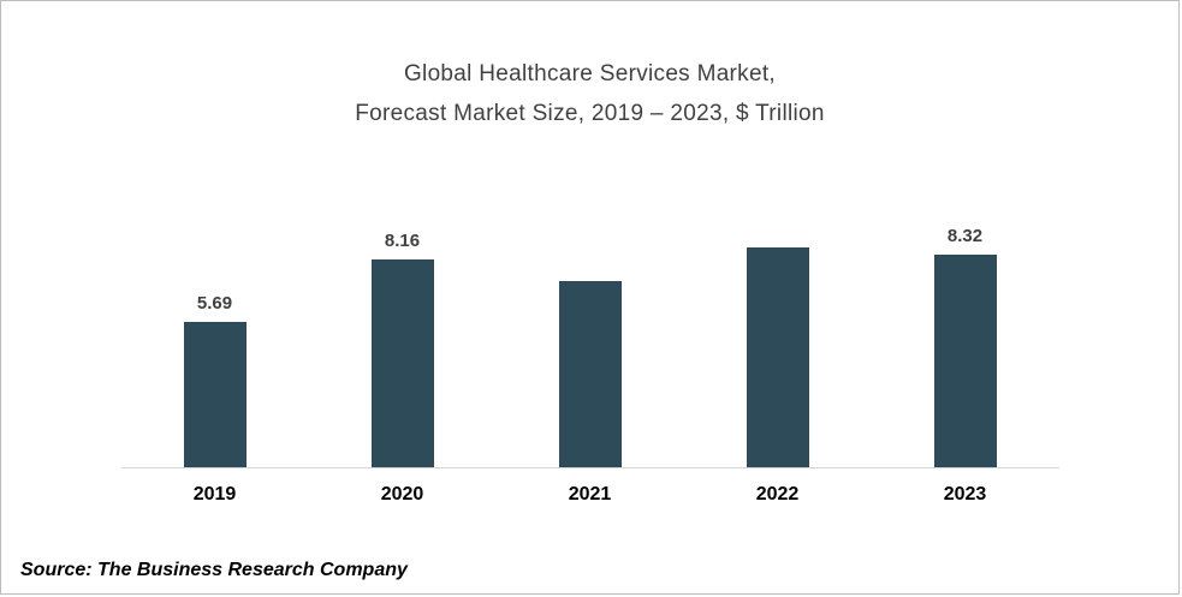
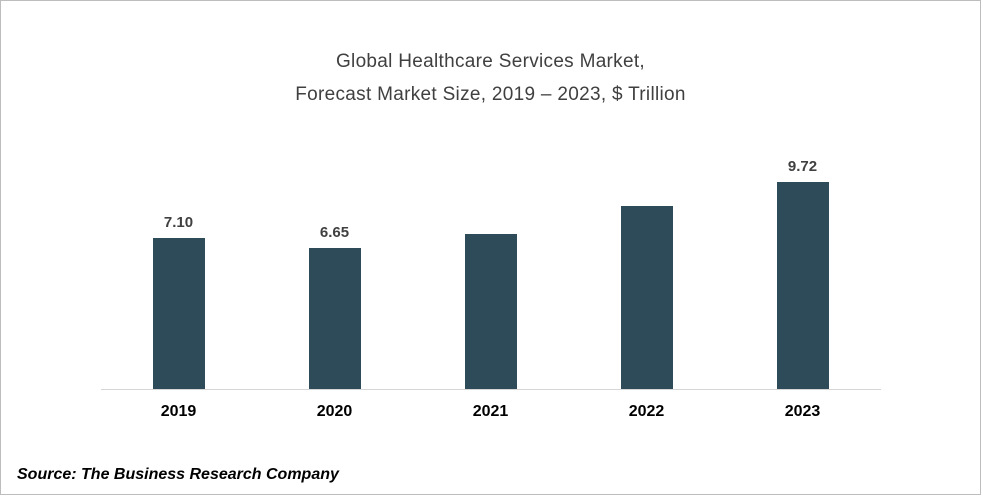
2019: 5.69 -> 7.10
2020: 8.16 -> 6.65
2023: 8.32 -> 9.72
